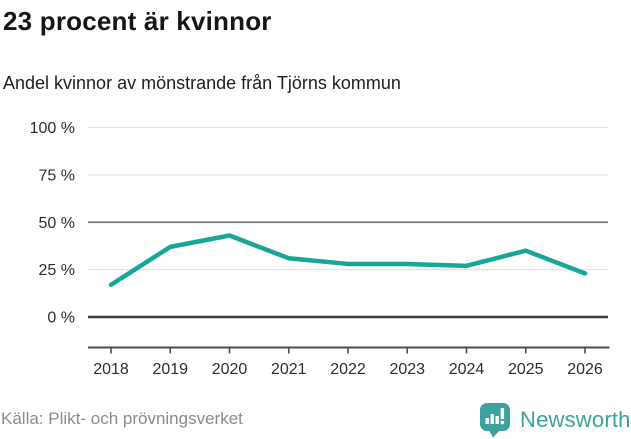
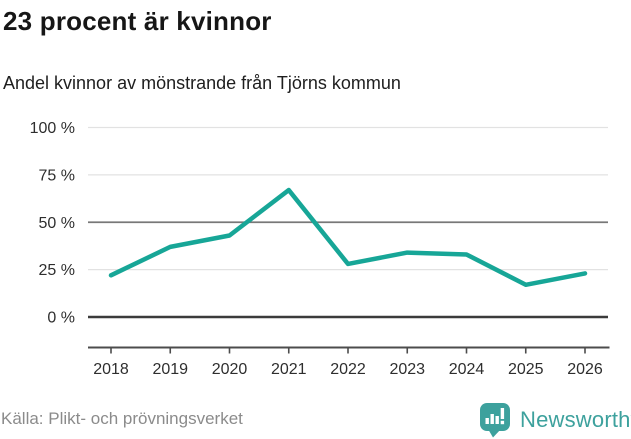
2018: 17% -> 22%
2021: 31% -> 67%
2023: 28% -> 34%
2024: 27% -> 33%
2025: 35% -> 17%
